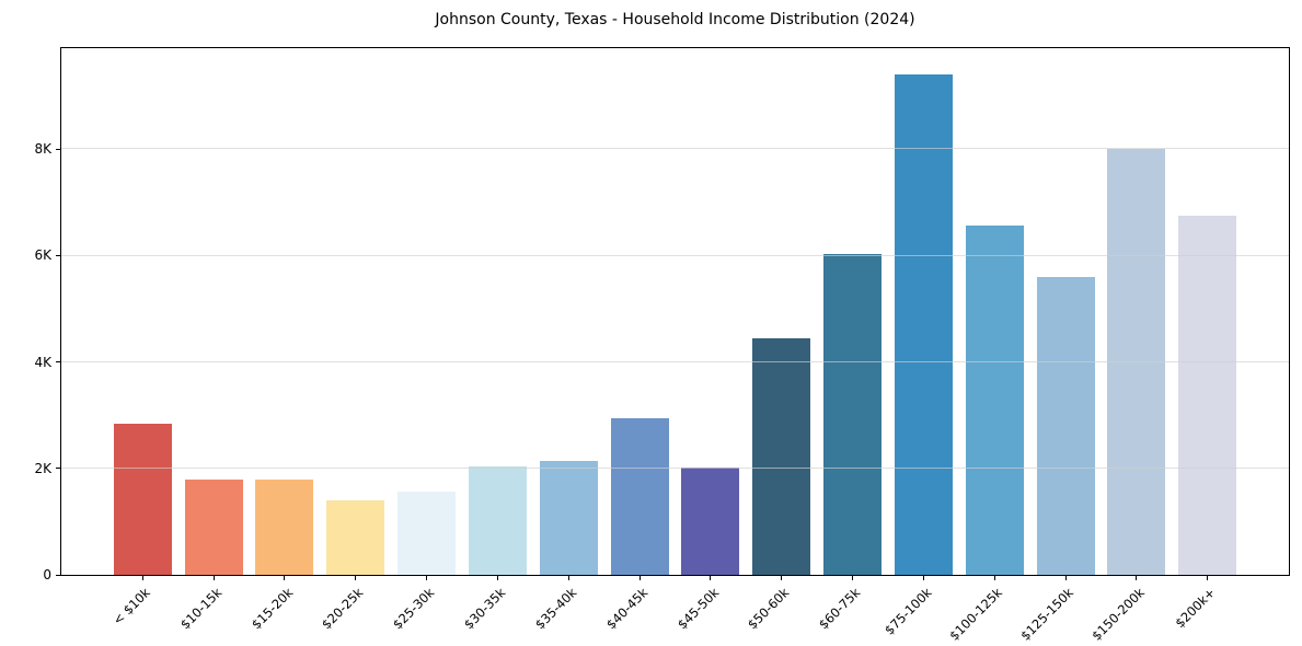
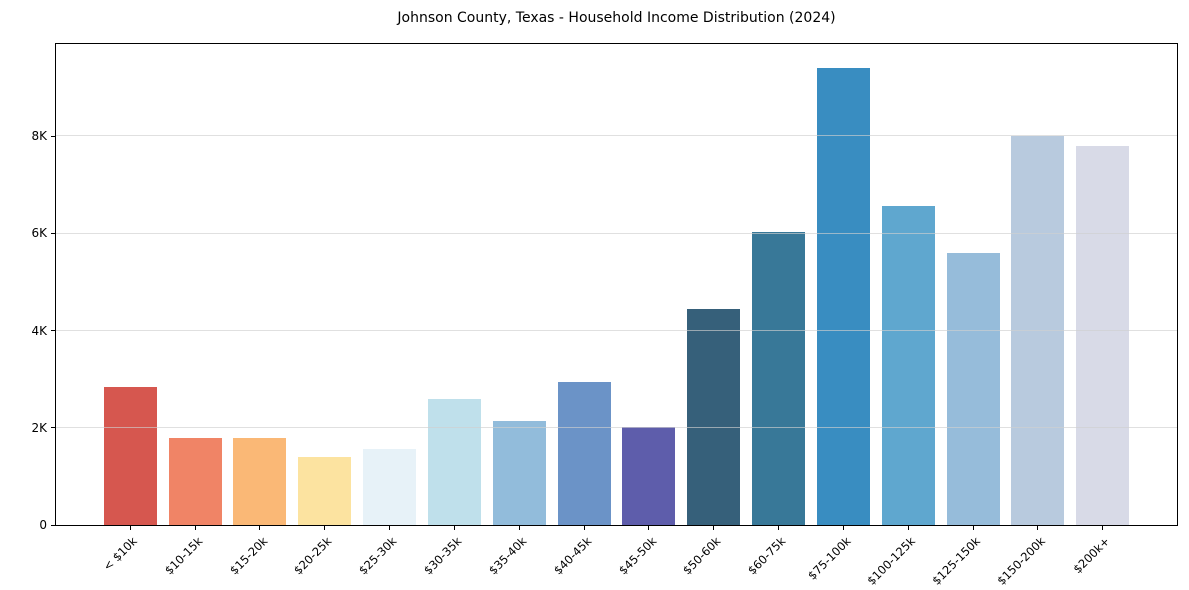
$30-35k: 2.0K -> 2.6K
$200k+: 6.8K -> 7.8K
